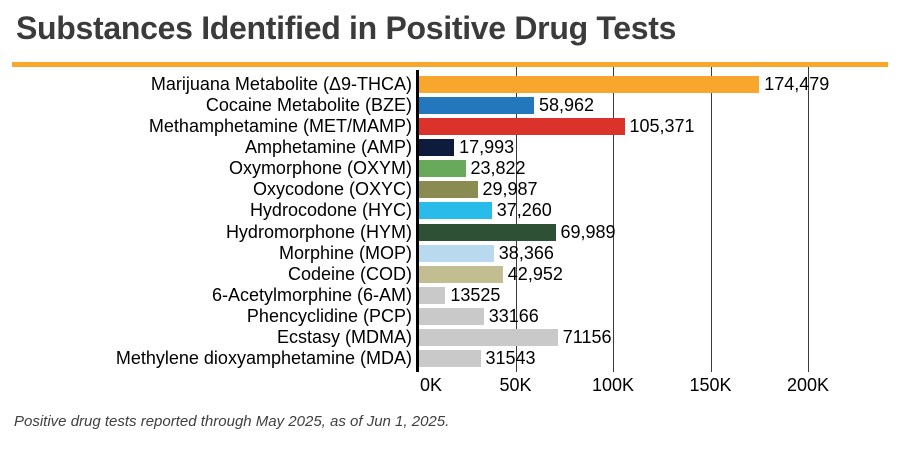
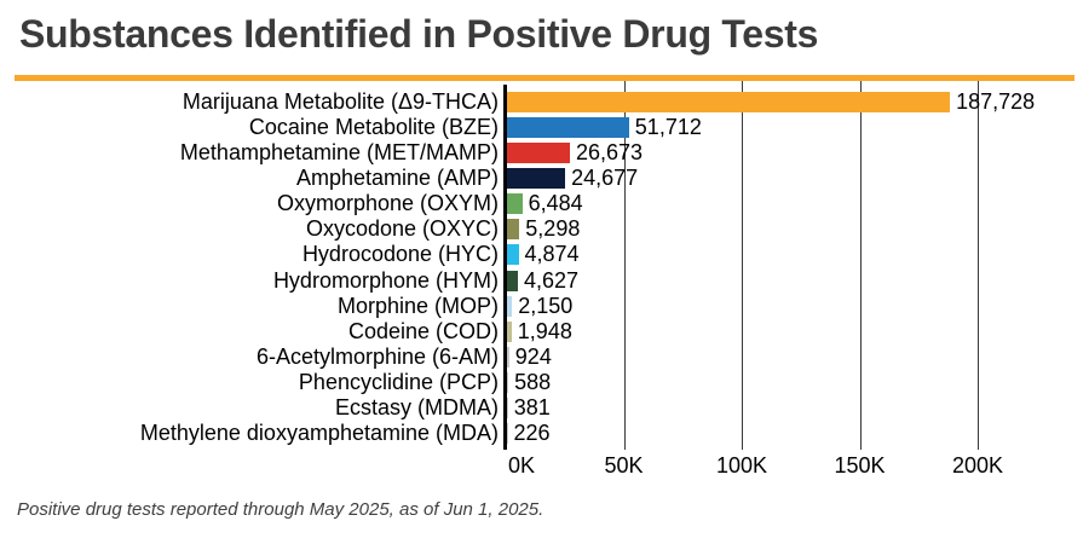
Marijuana Metabolite (Δ9-THCA): 174,479 -> 187,728
Cocaine Metabolite (BZE): 58,962 -> 51,712
Methamphetamine (MET/MAMP): 105,371 -> 26,673
Amphetamine (AMP): 17,993 -> 24,677
Oxymorphone (OXYM): 23,822 -> 6,484
Oxycodone (OXYC): 29,987 -> 5,298
Hydrocodone (HYC): 37,260 -> 4,874
Hydromorphone (HYM): 69,989 -> 4,627
Morphine (MOP): 38,366 -> 2,150
Codeine (COD): 42,952 -> 1,948
6-Acetylmorphine (6-AM): 13525 -> 924
Phencyclidine (PCP): 33166 -> 588
Ecstasy (MDMA): 71156 -> 381
Methylene dioxyamphetamine (MDA): 31543 -> 226
